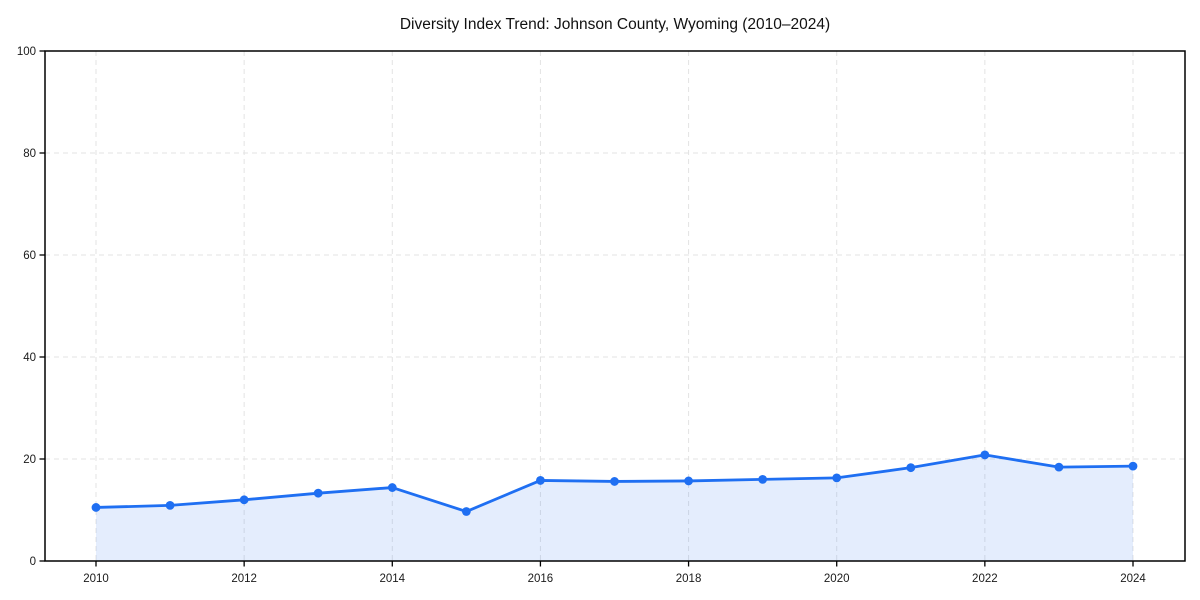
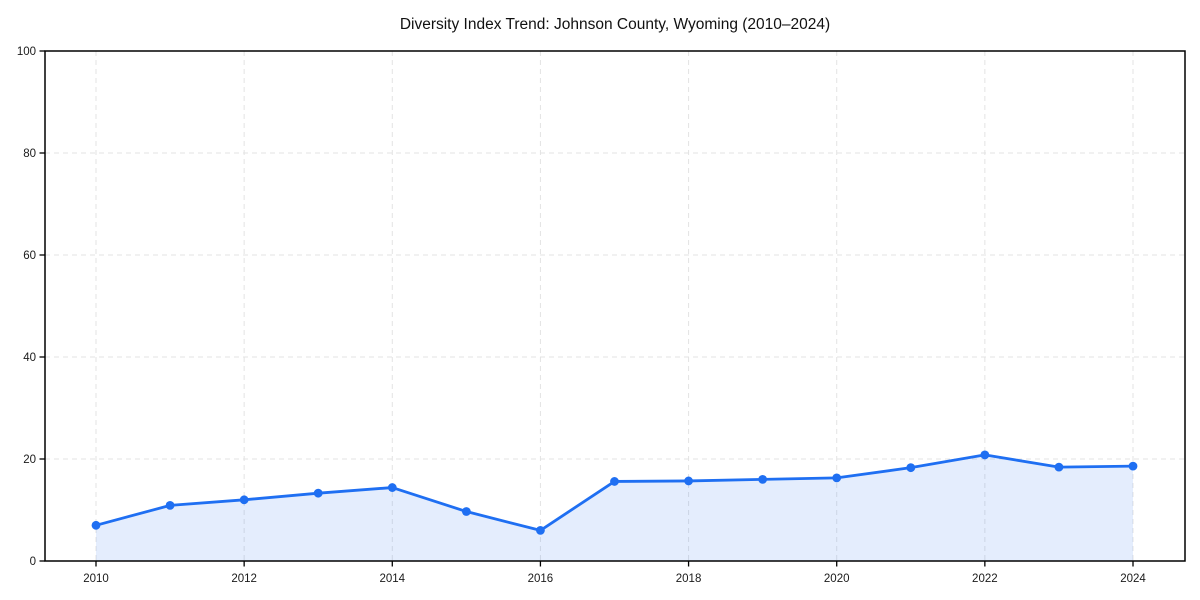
2010: 10 -> 7
2016: 16 -> 6
